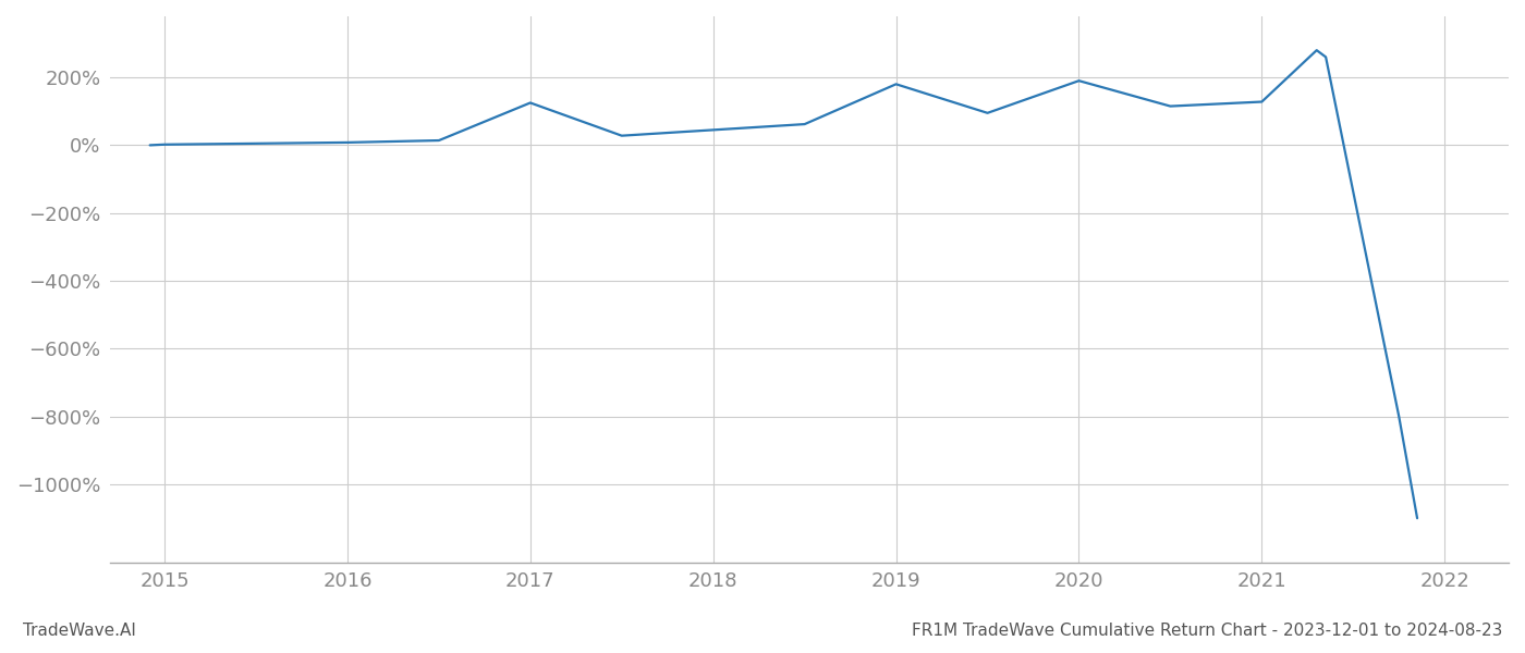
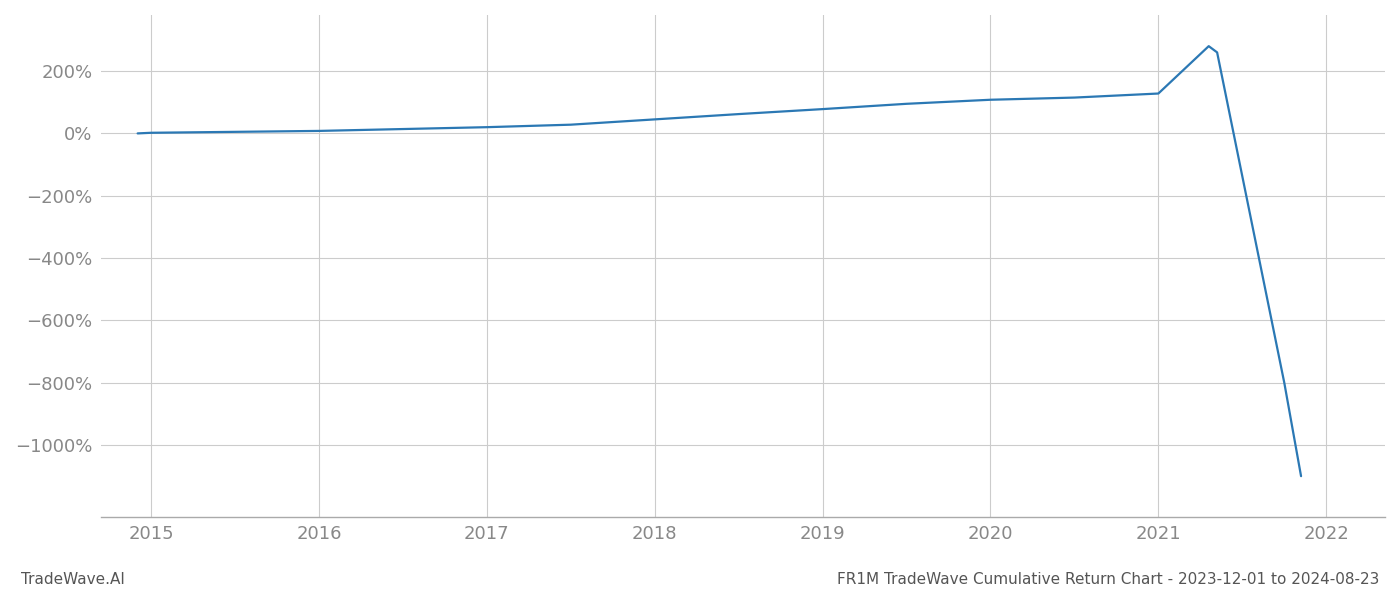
2017: 125% -> 20%
2019: 180% -> 78%
2020: 190% -> 108%
